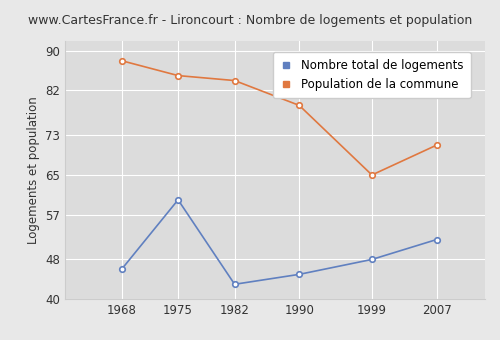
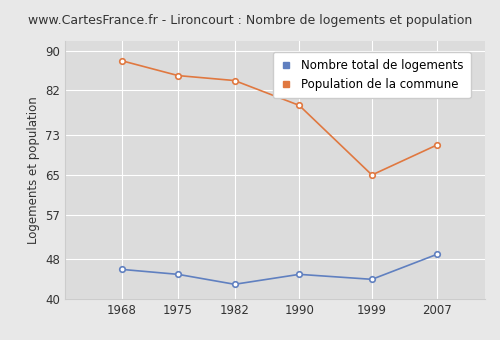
Nombre total de logements/1975: 60 -> 45
Nombre total de logements/1999: 48 -> 44
Nombre total de logements/2007: 52 -> 49
